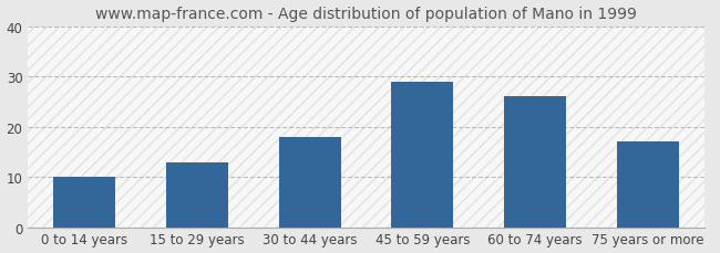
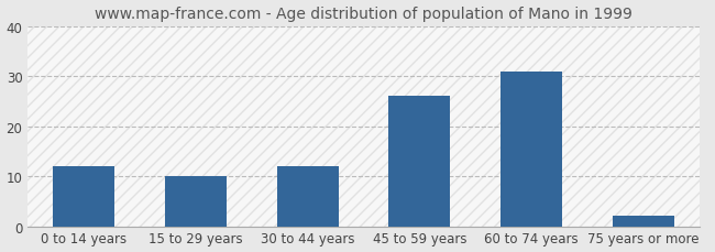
0 to 14 years: 10 -> 12
15 to 29 years: 13 -> 10
30 to 44 years: 18 -> 12
45 to 59 years: 29 -> 26
60 to 74 years: 26 -> 31
75 years or more: 17 -> 2
